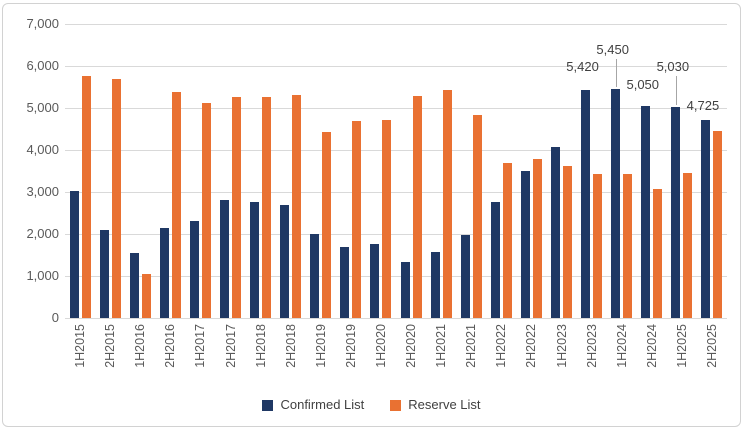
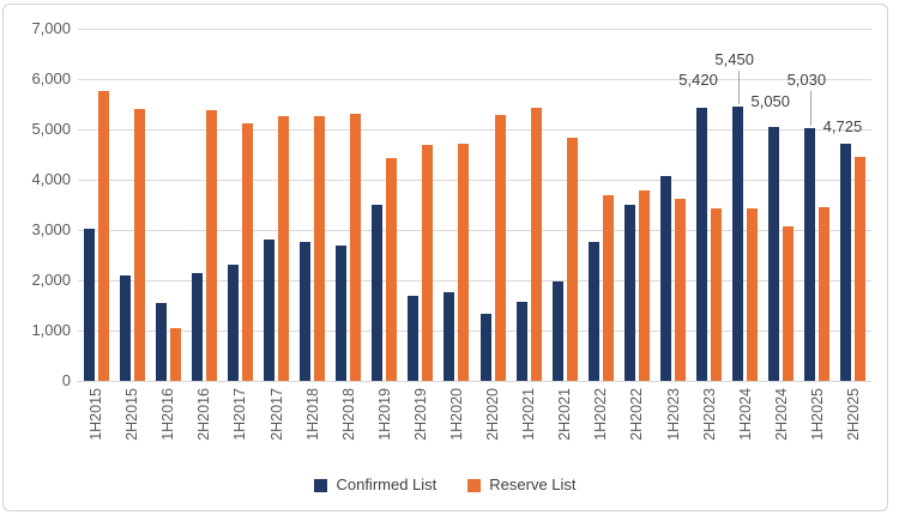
Reserve List/2H2015: 5700 -> 5400
Confirmed List/1H2019: 2000 -> 3500
